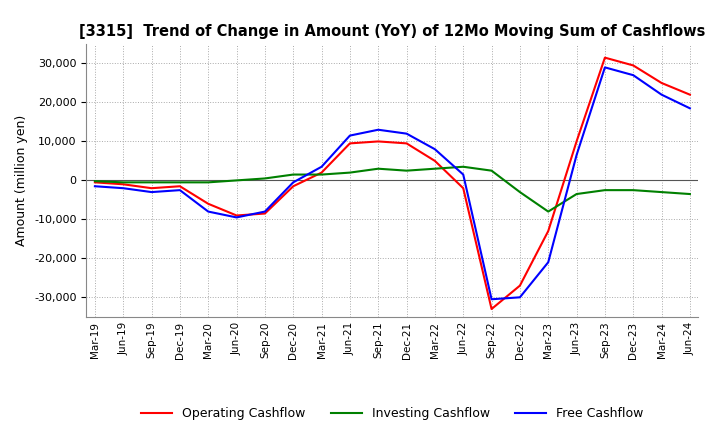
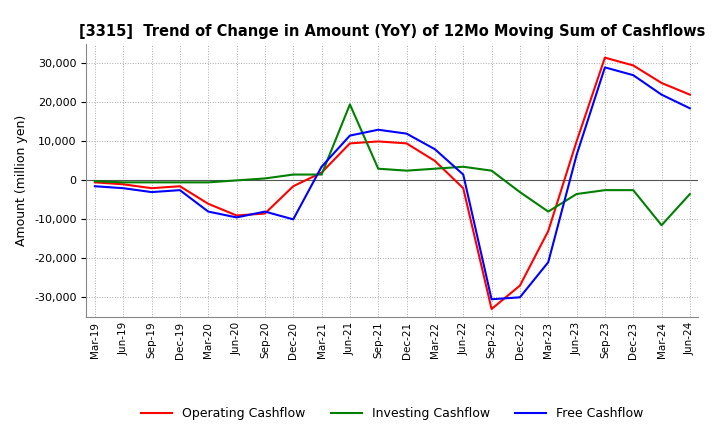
Free Cashflow/Dec-20: -500 -> -10,000
Investing Cashflow/Jun-21: 2,000 -> 19,500
Investing Cashflow/Mar-24: -3,000 -> -11,500
